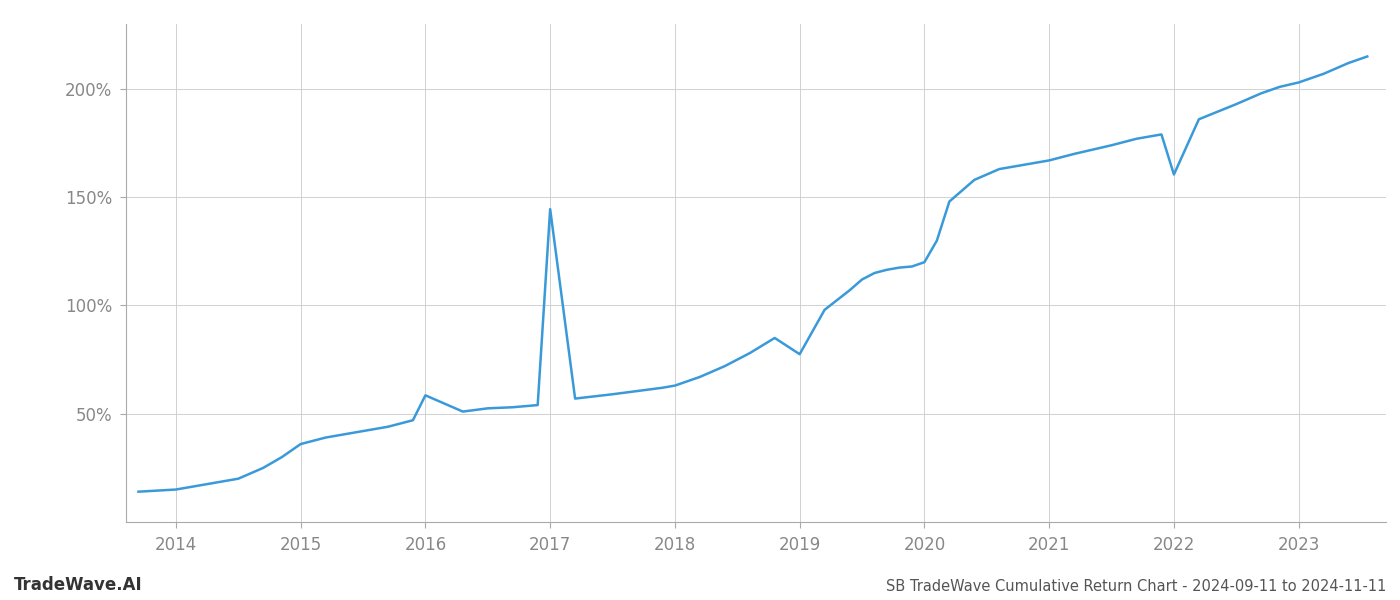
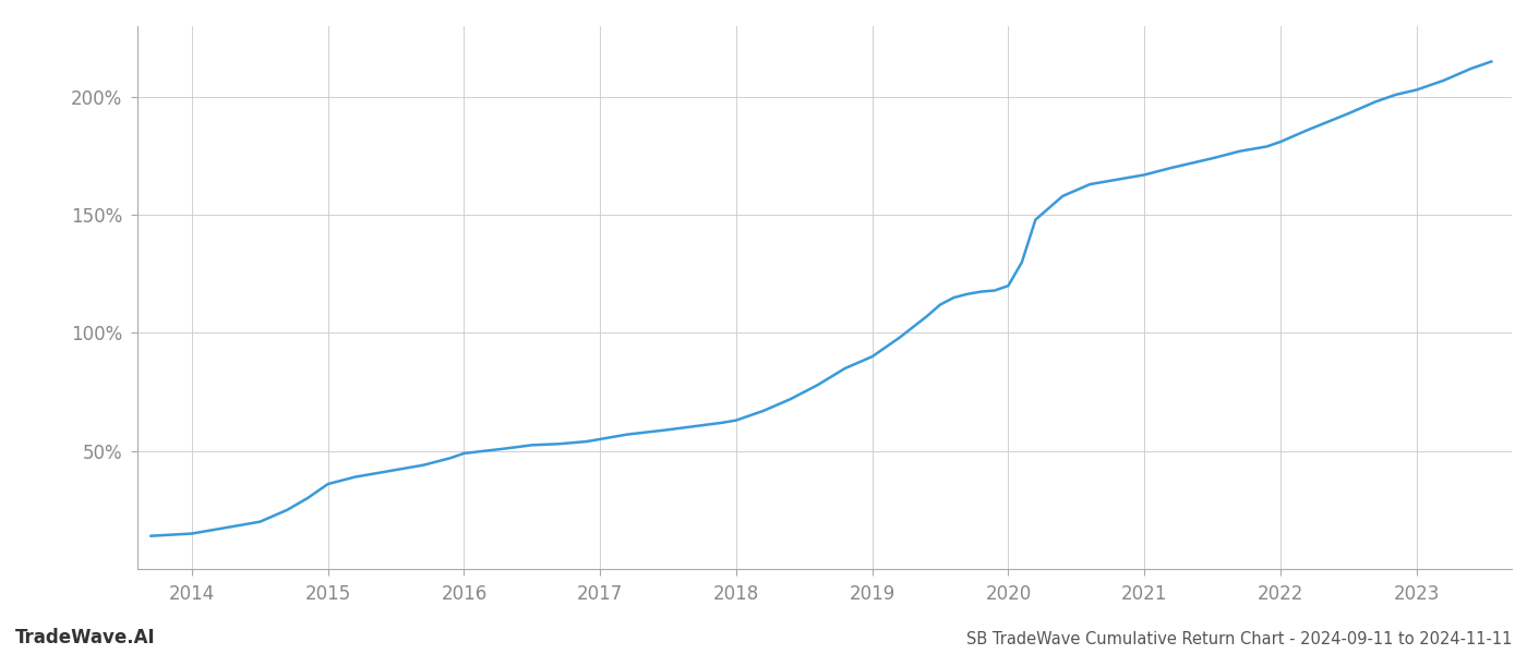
2016: 58.5% -> 49.0%
2017: 144.5% -> 55.0%
2019: 77.5% -> 90.0%
2022: 160.5% -> 181.0%
